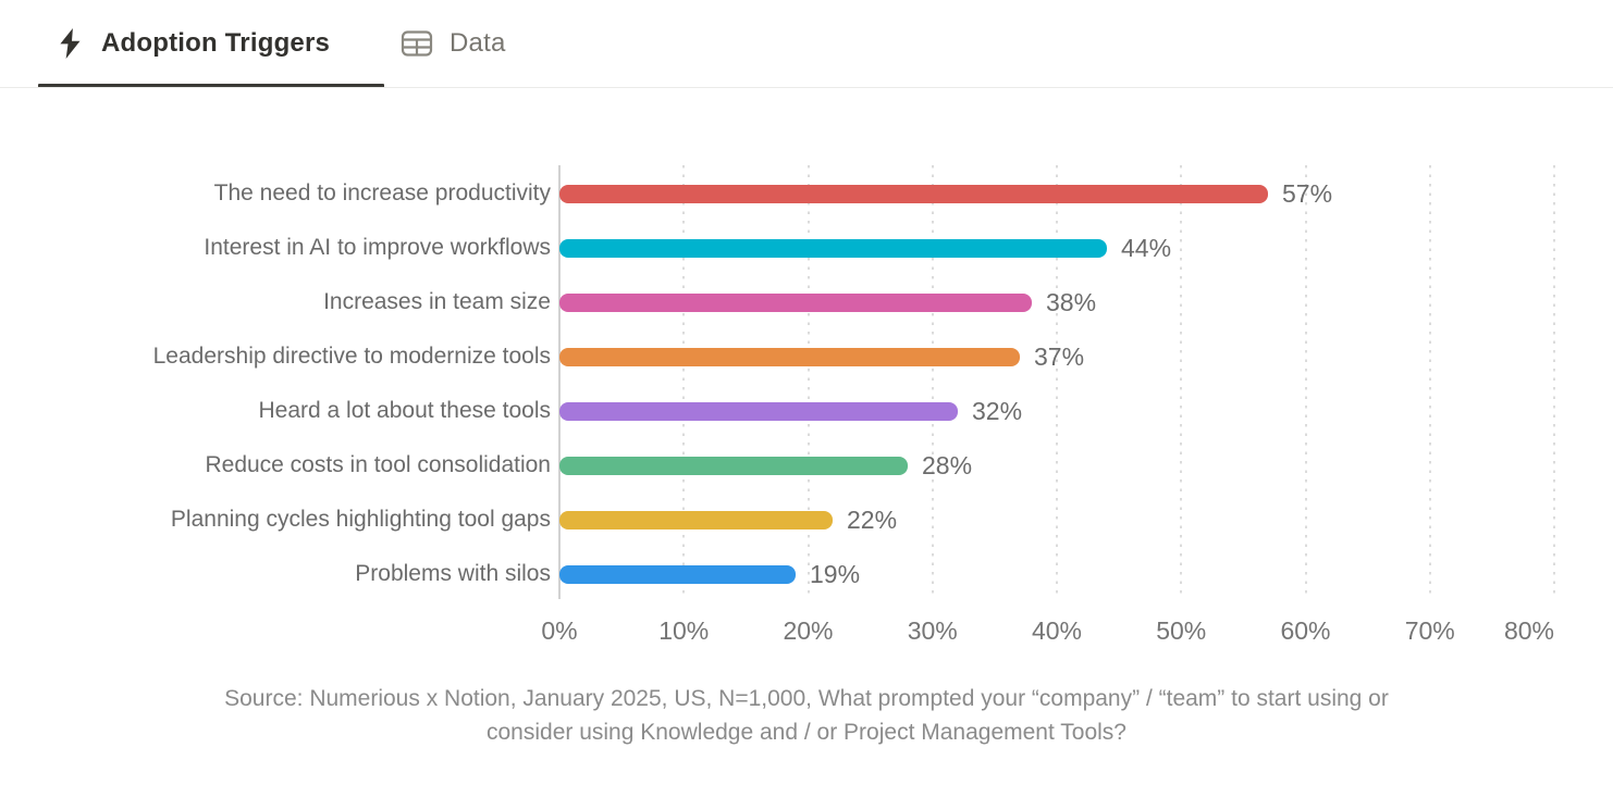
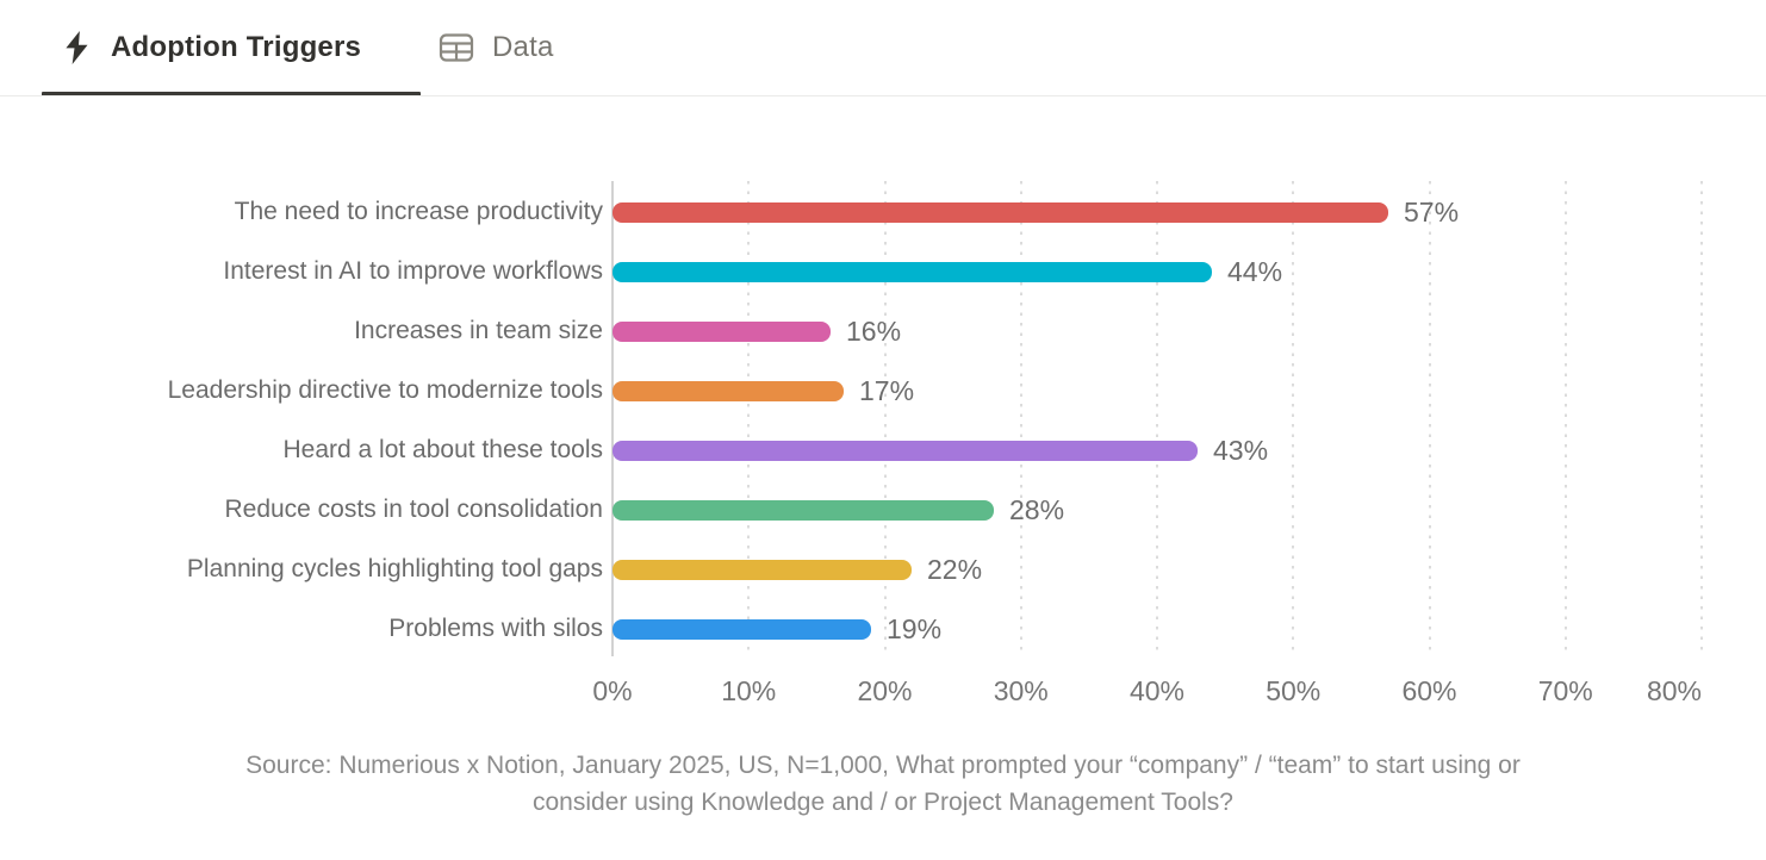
Increases in team size: 38% -> 16%
Leadership directive to modernize tools: 37% -> 17%
Heard a lot about these tools: 32% -> 43%
